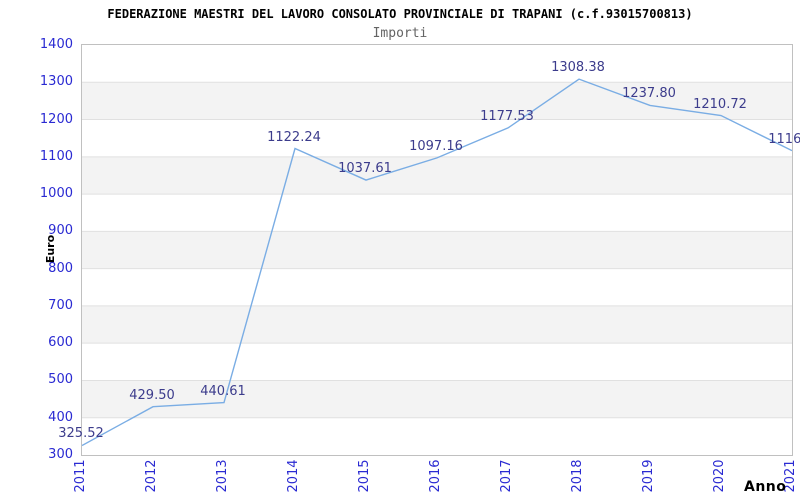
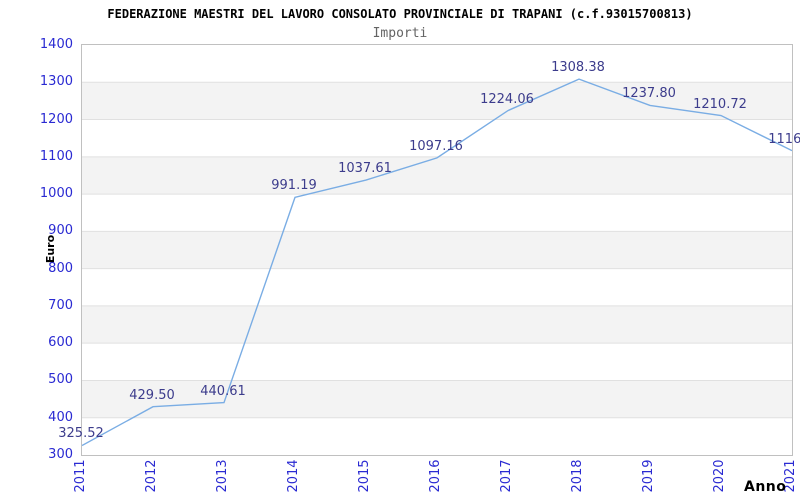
2014: 1122.24 -> 991.19
2017: 1177.53 -> 1224.06
